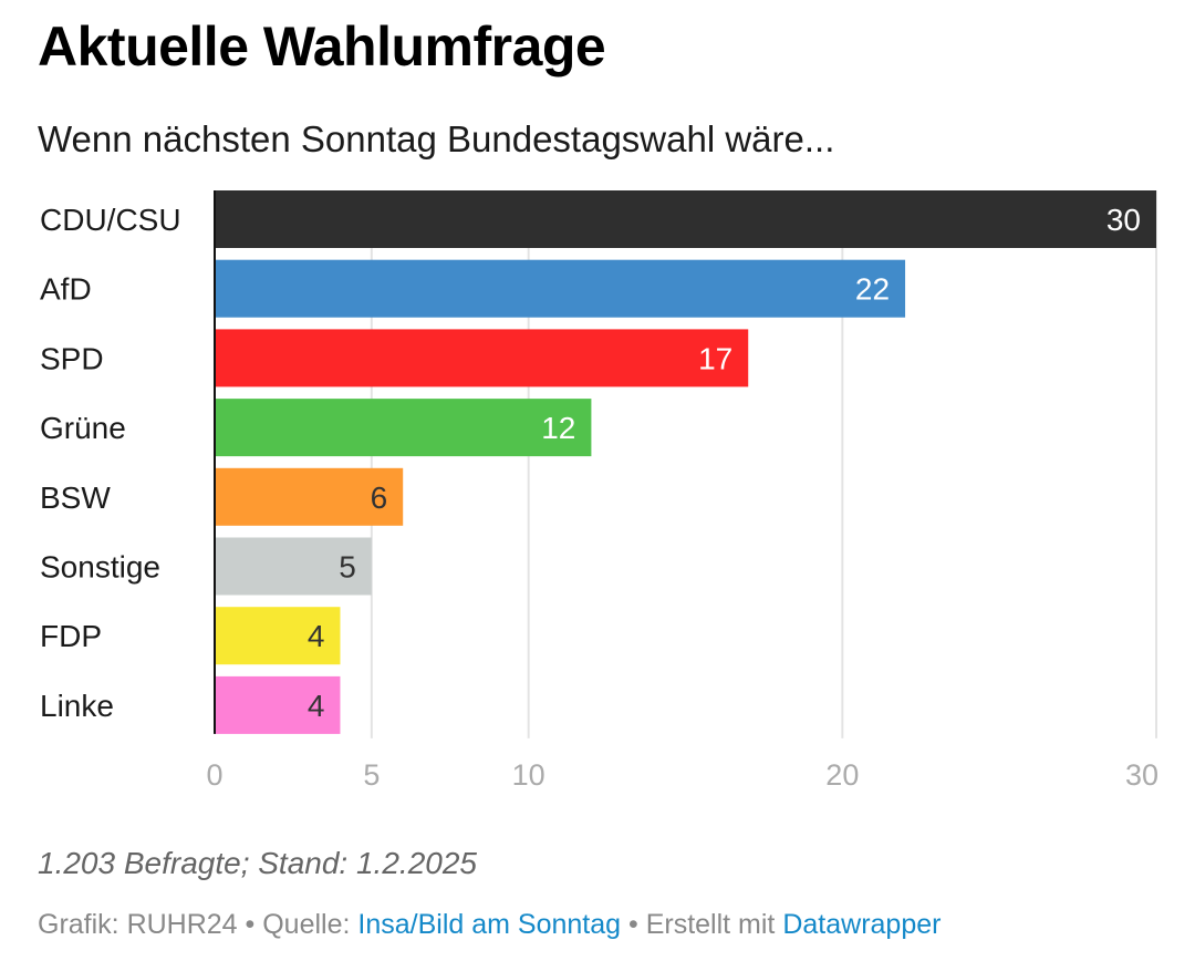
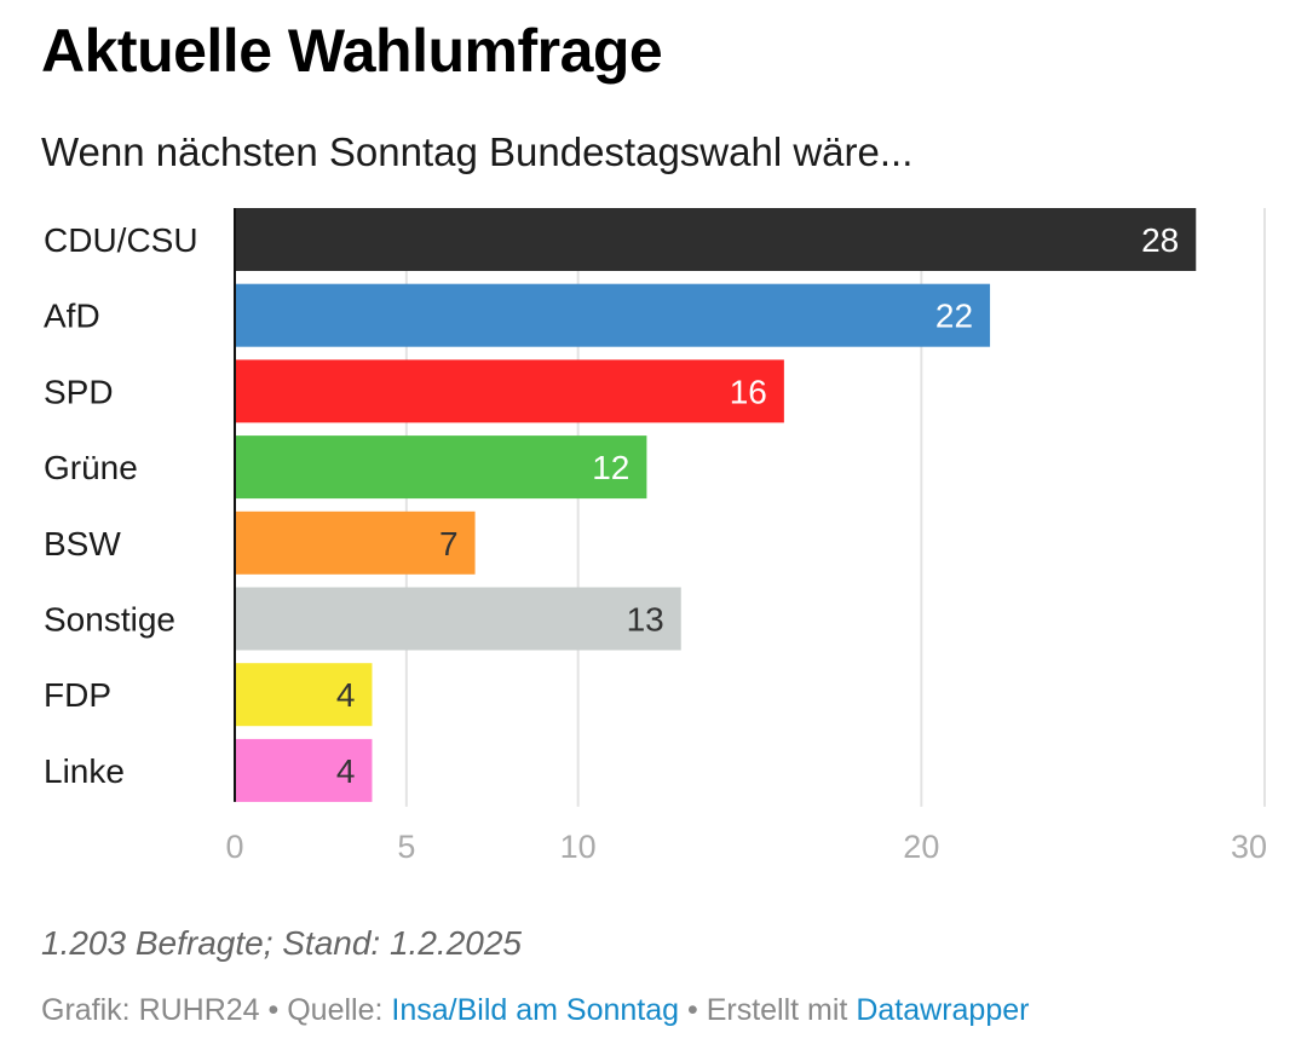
CDU/CSU: 30 -> 28
SPD: 17 -> 16
BSW: 6 -> 7
Sonstige: 5 -> 13
